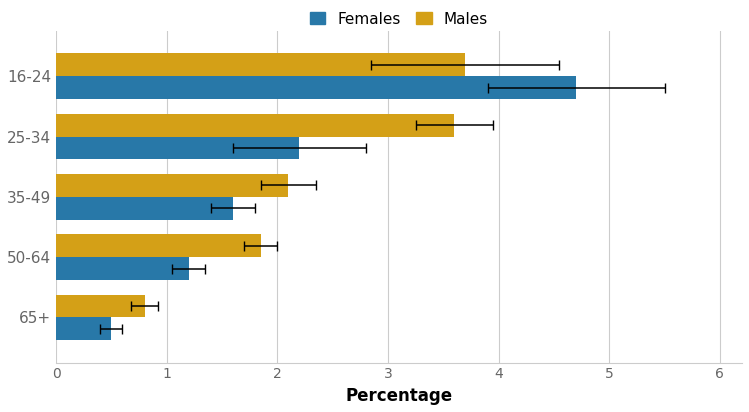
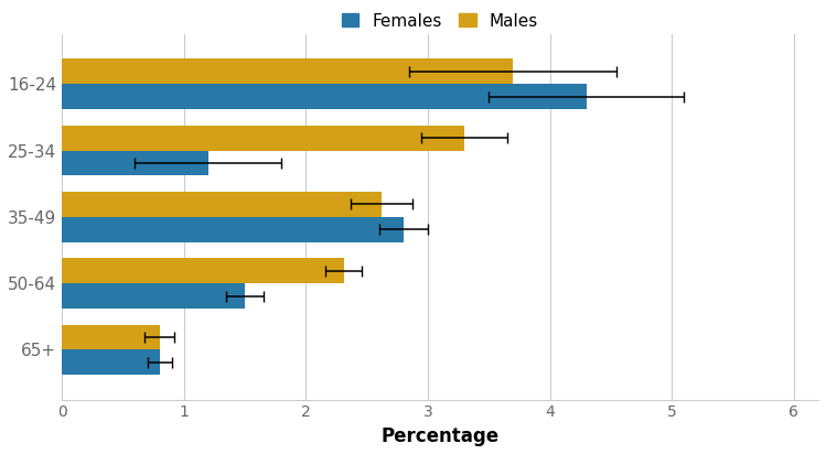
Females/16-24: 4.7 -> 4.3
Males/25-34: 3.60 -> 3.30
Females/25-34: 2.2 -> 1.2
Males/35-49: 2.10 -> 2.62
Females/35-49: 1.6 -> 2.8
Males/50-64: 1.85 -> 2.31
Females/50-64: 1.2 -> 1.5
Females/65+: 0.5 -> 0.8
